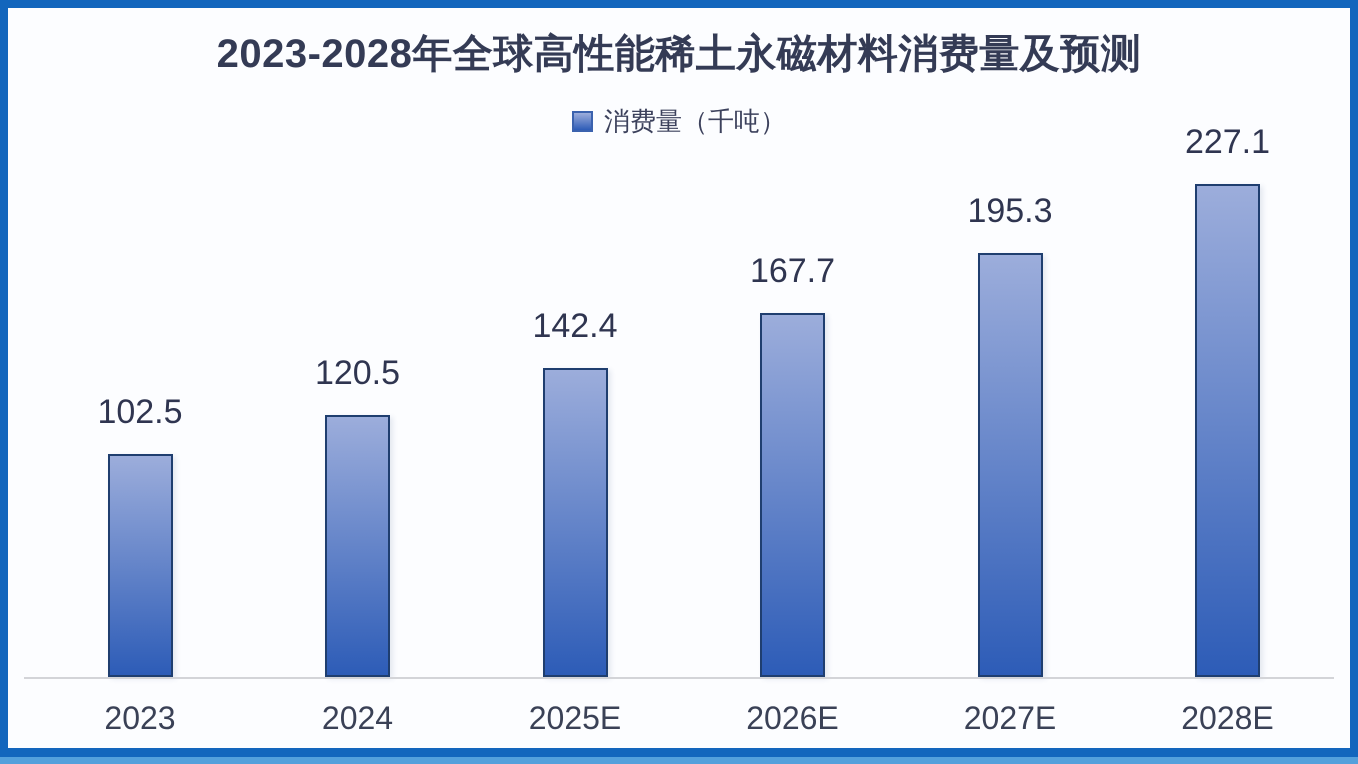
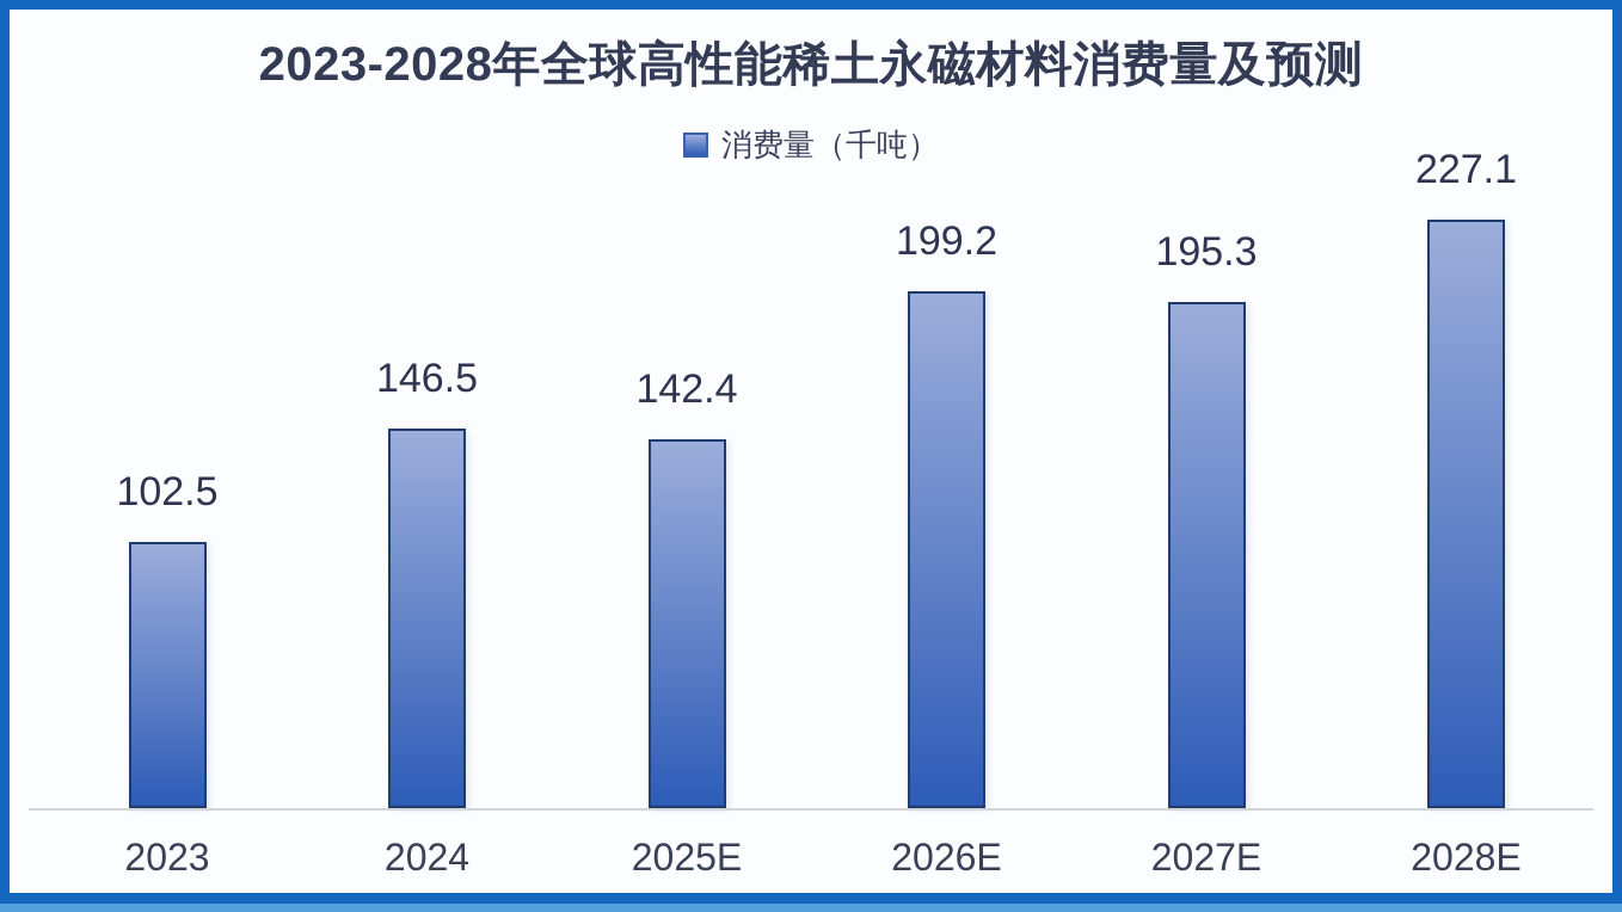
2024: 120.5 -> 146.5
2026E: 167.7 -> 199.2
